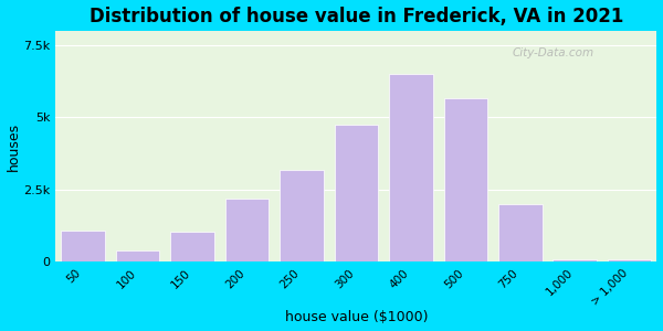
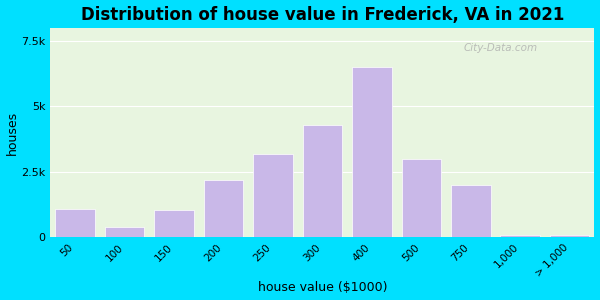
300: 4.75k -> 4.30k
500: 5.65k -> 3.00k
